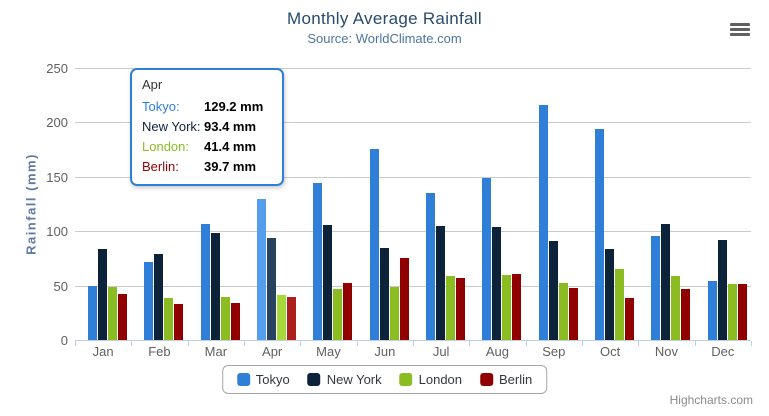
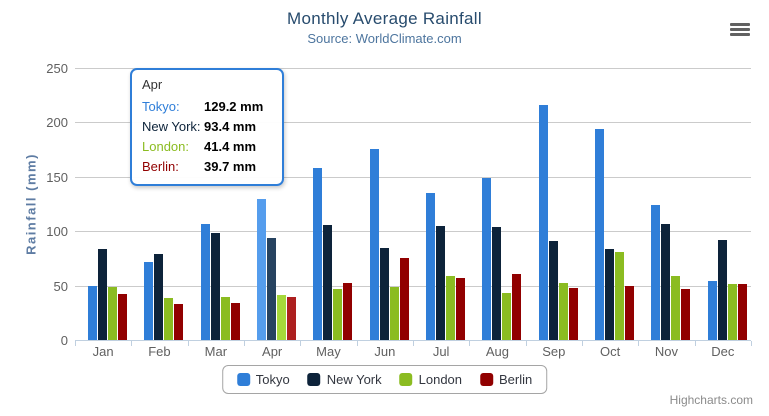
Tokyo/May: 144 -> 158
London/Aug: 60 -> 43
London/Oct: 65 -> 81
Berlin/Oct: 39 -> 50
Tokyo/Nov: 96 -> 124
